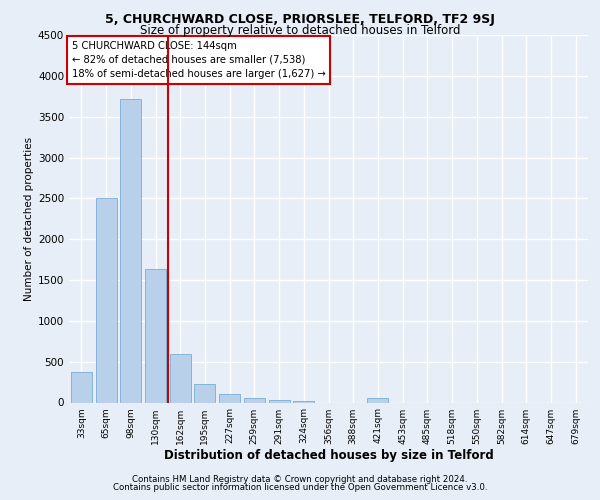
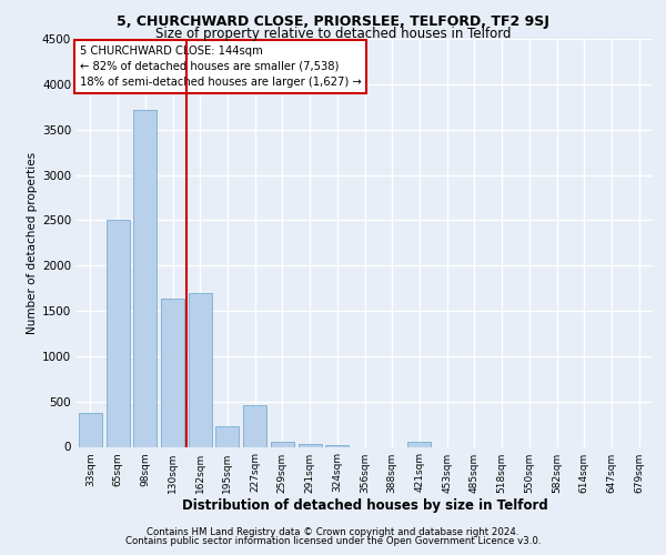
162sqm: 590 -> 1700
227sqm: 100 -> 460
